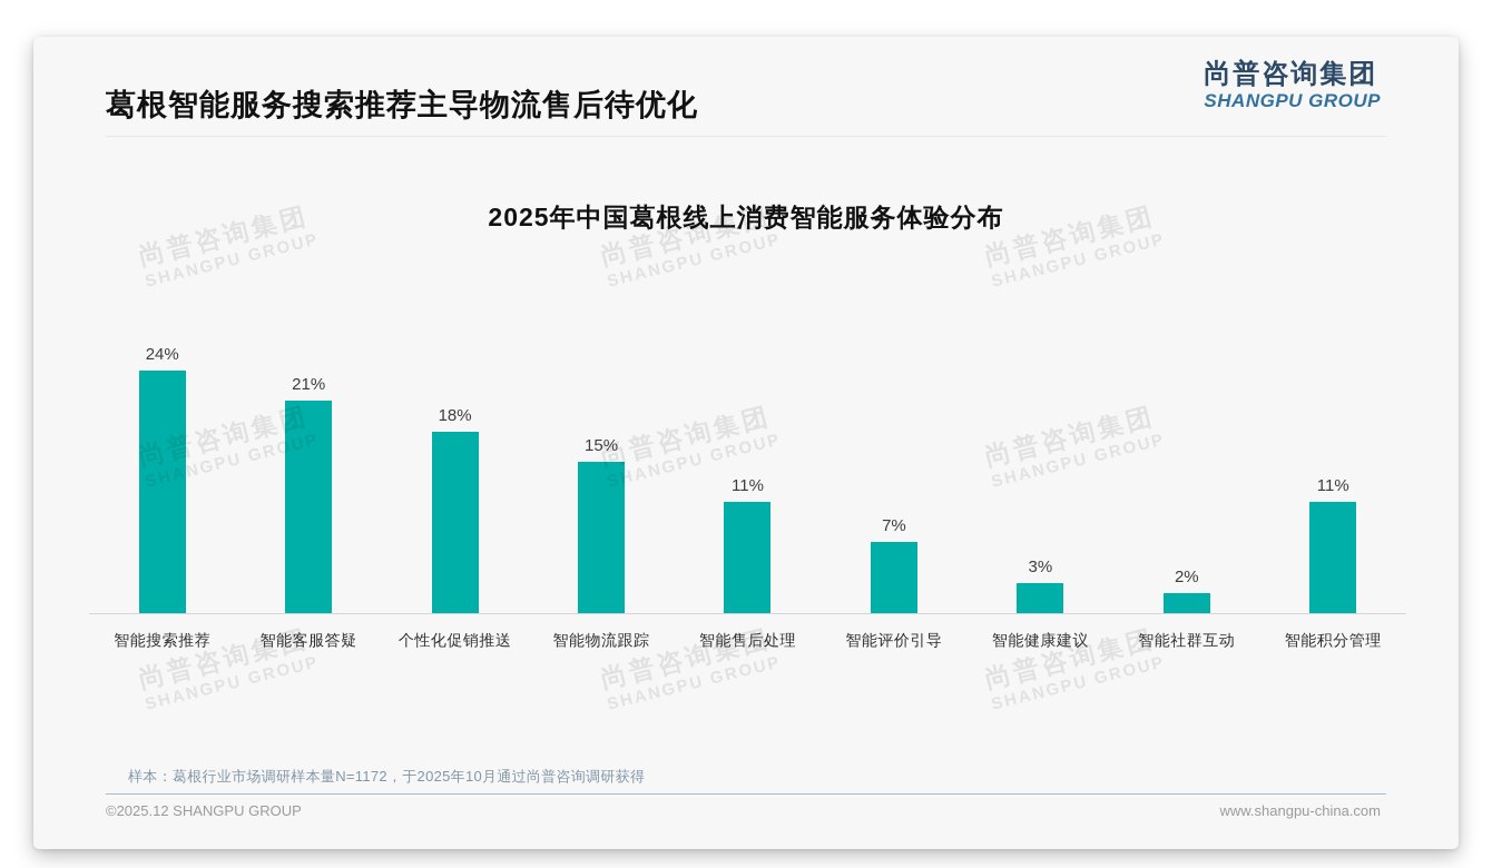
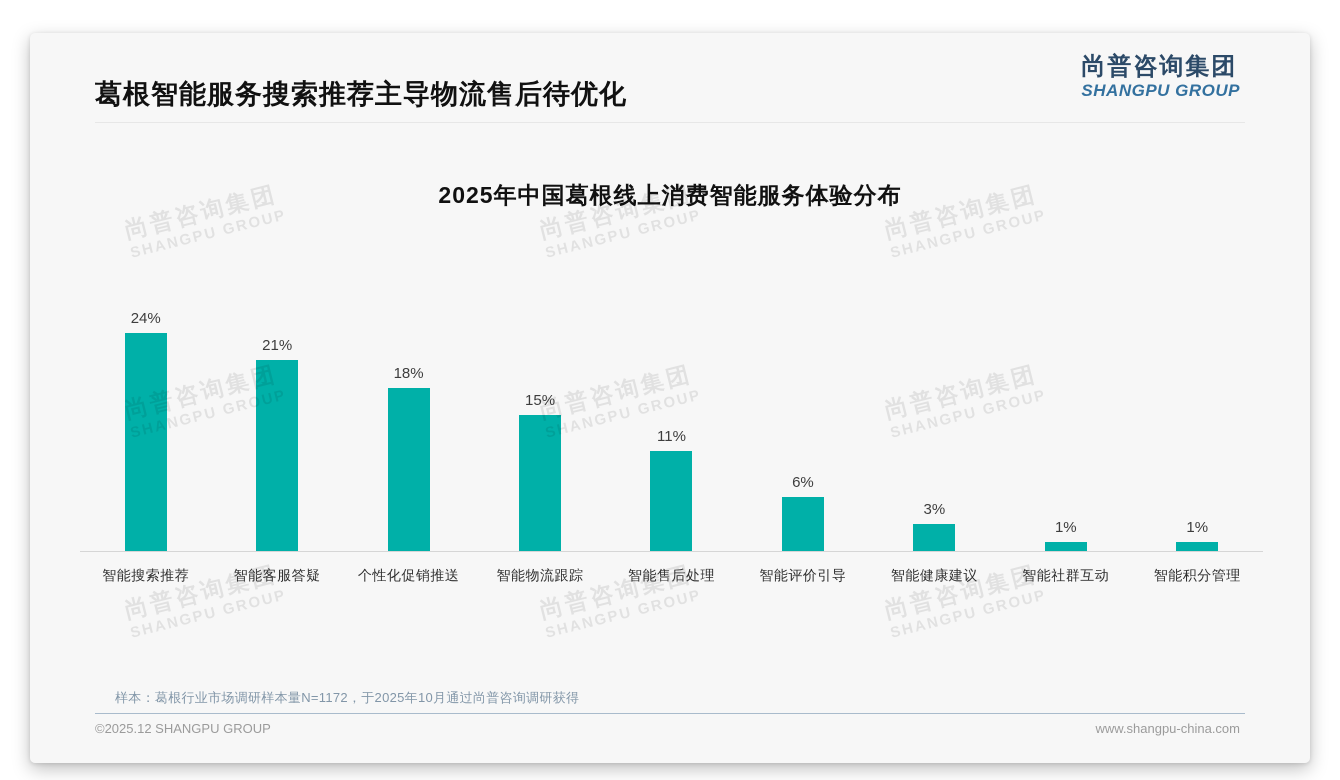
智能评价引导: 7% -> 6%
智能社群互动: 2% -> 1%
智能积分管理: 11% -> 1%
